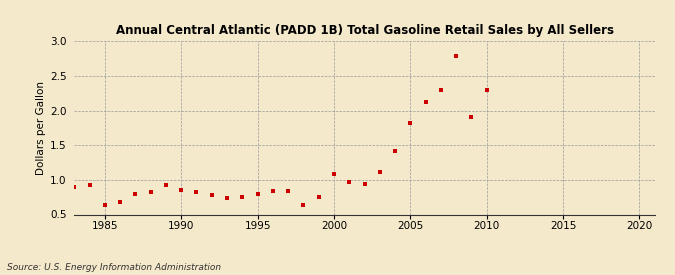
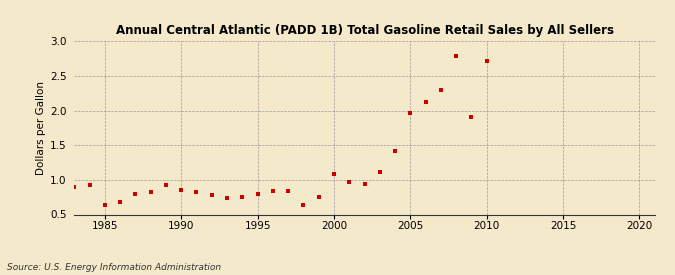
2005: 1.82 -> 1.96
2010: 2.30 -> 2.72
